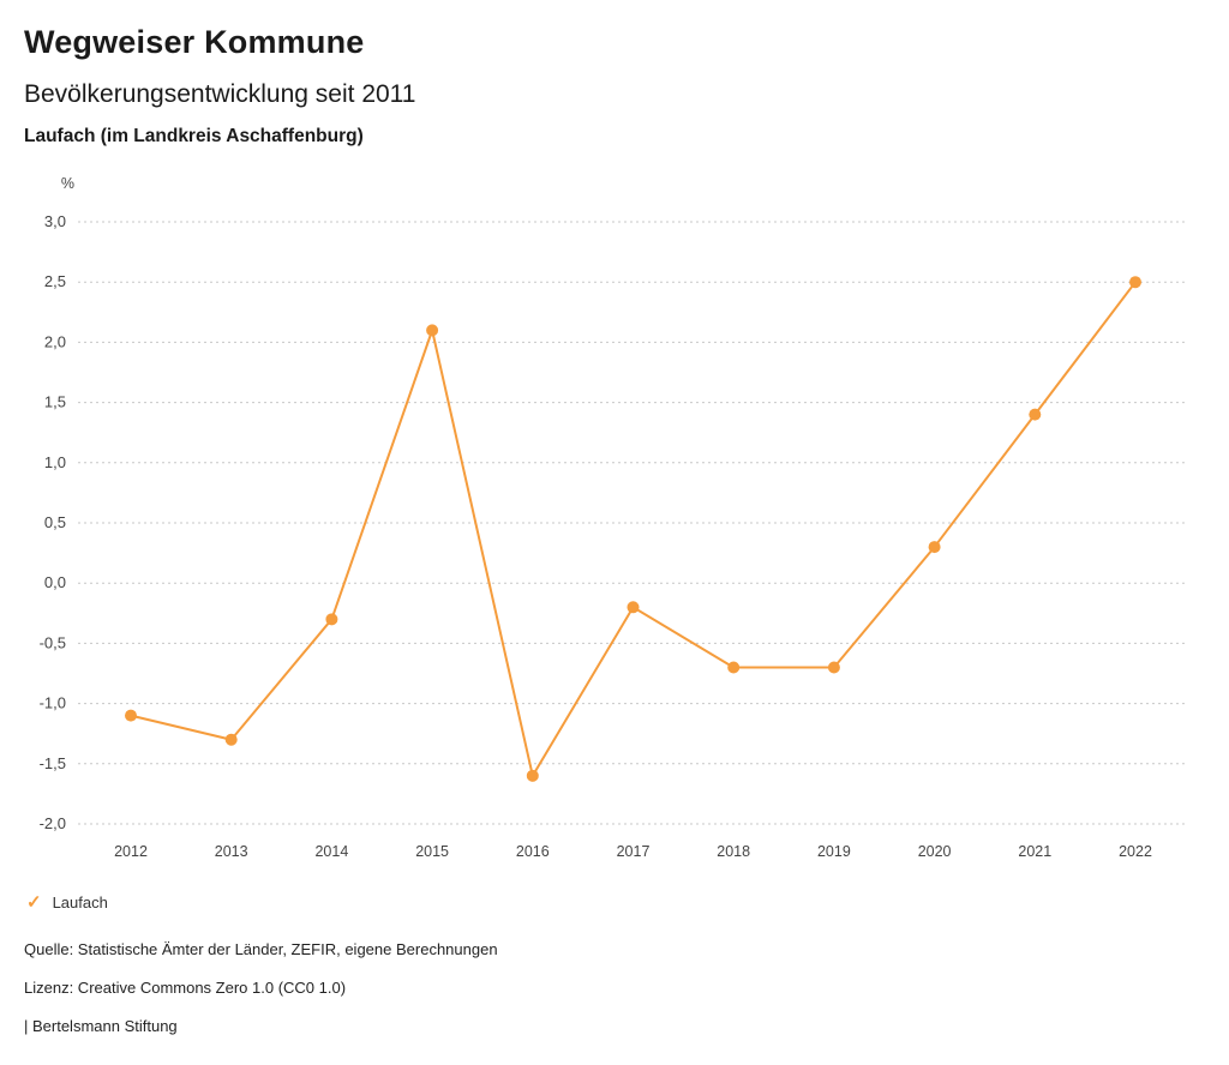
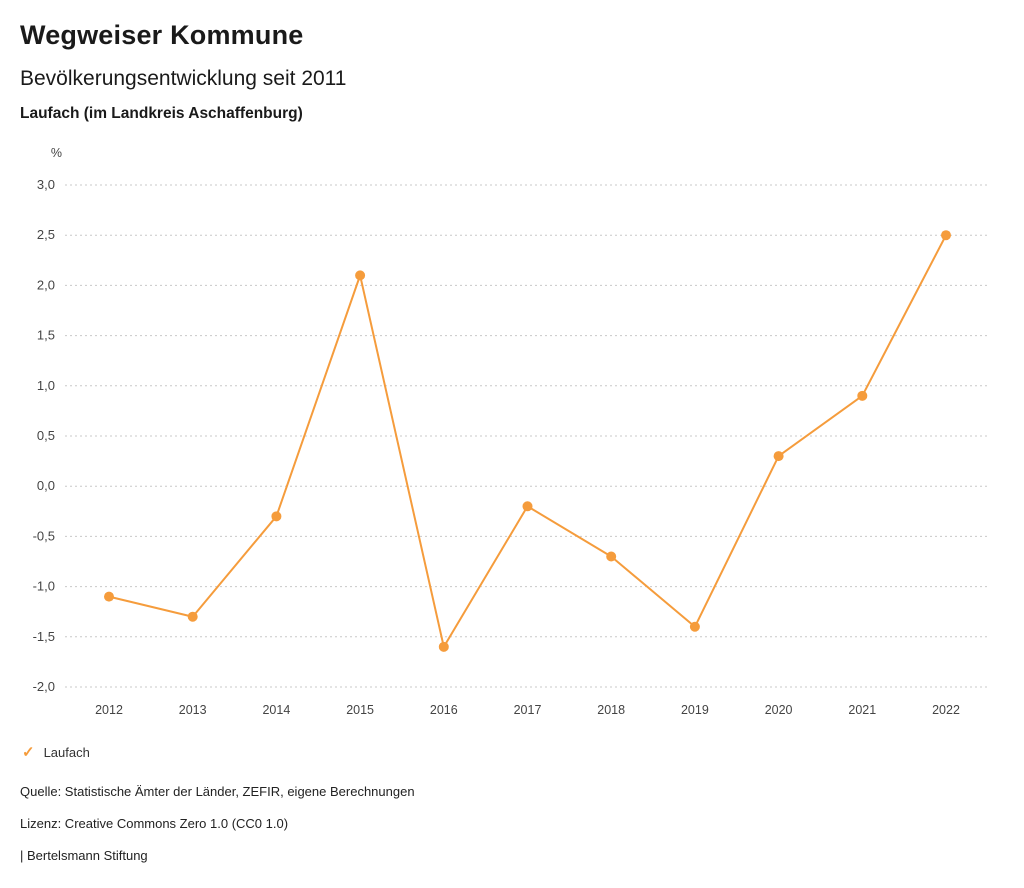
2019: -0,7 -> -1,4
2021: 1,4 -> 0,9
